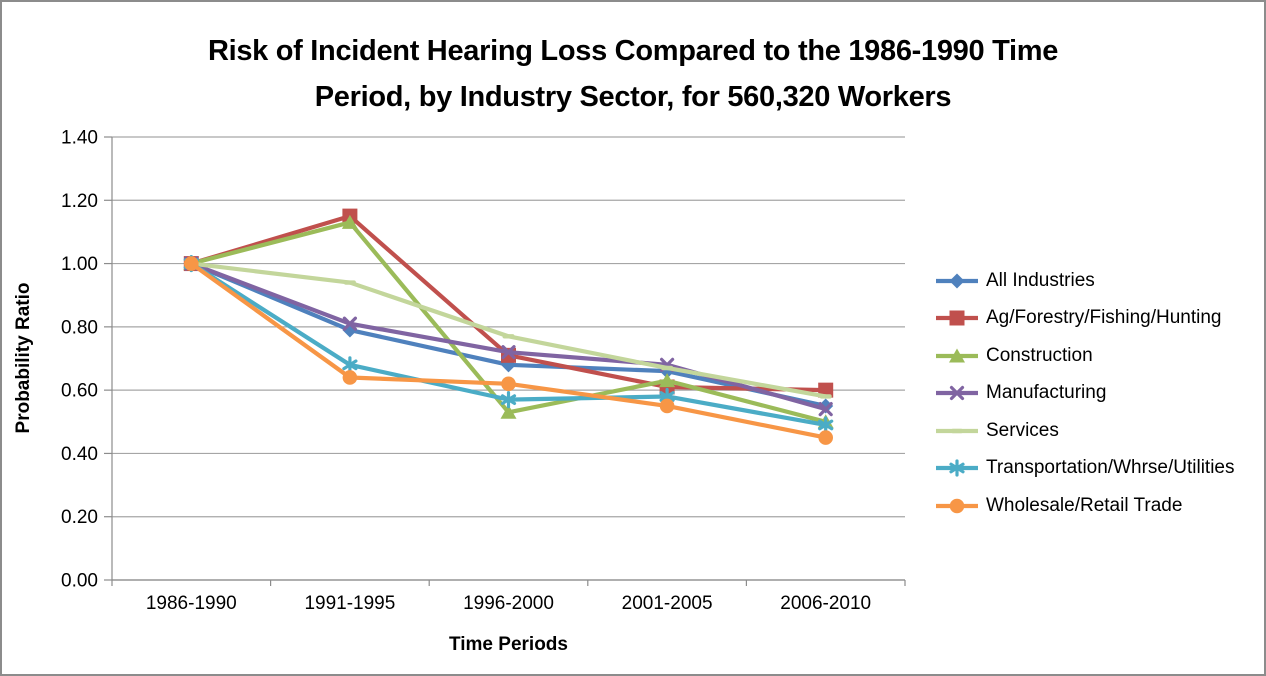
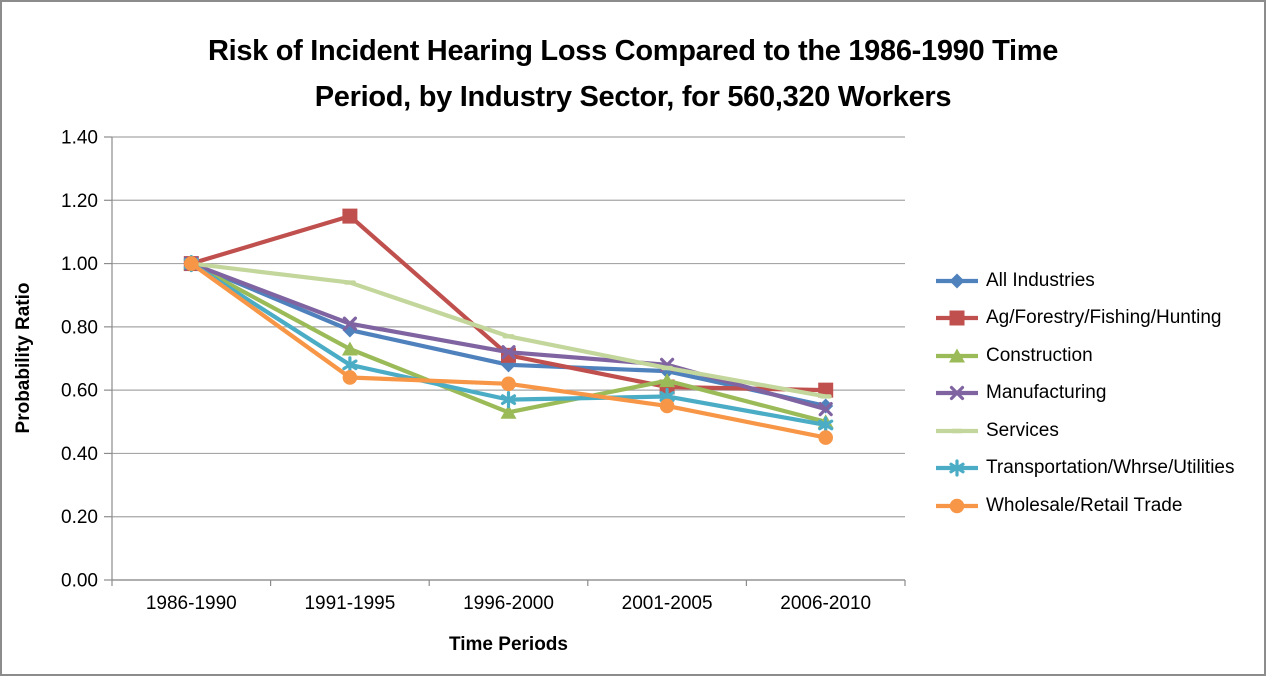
Construction/1991-1995: 1.13 -> 0.73
